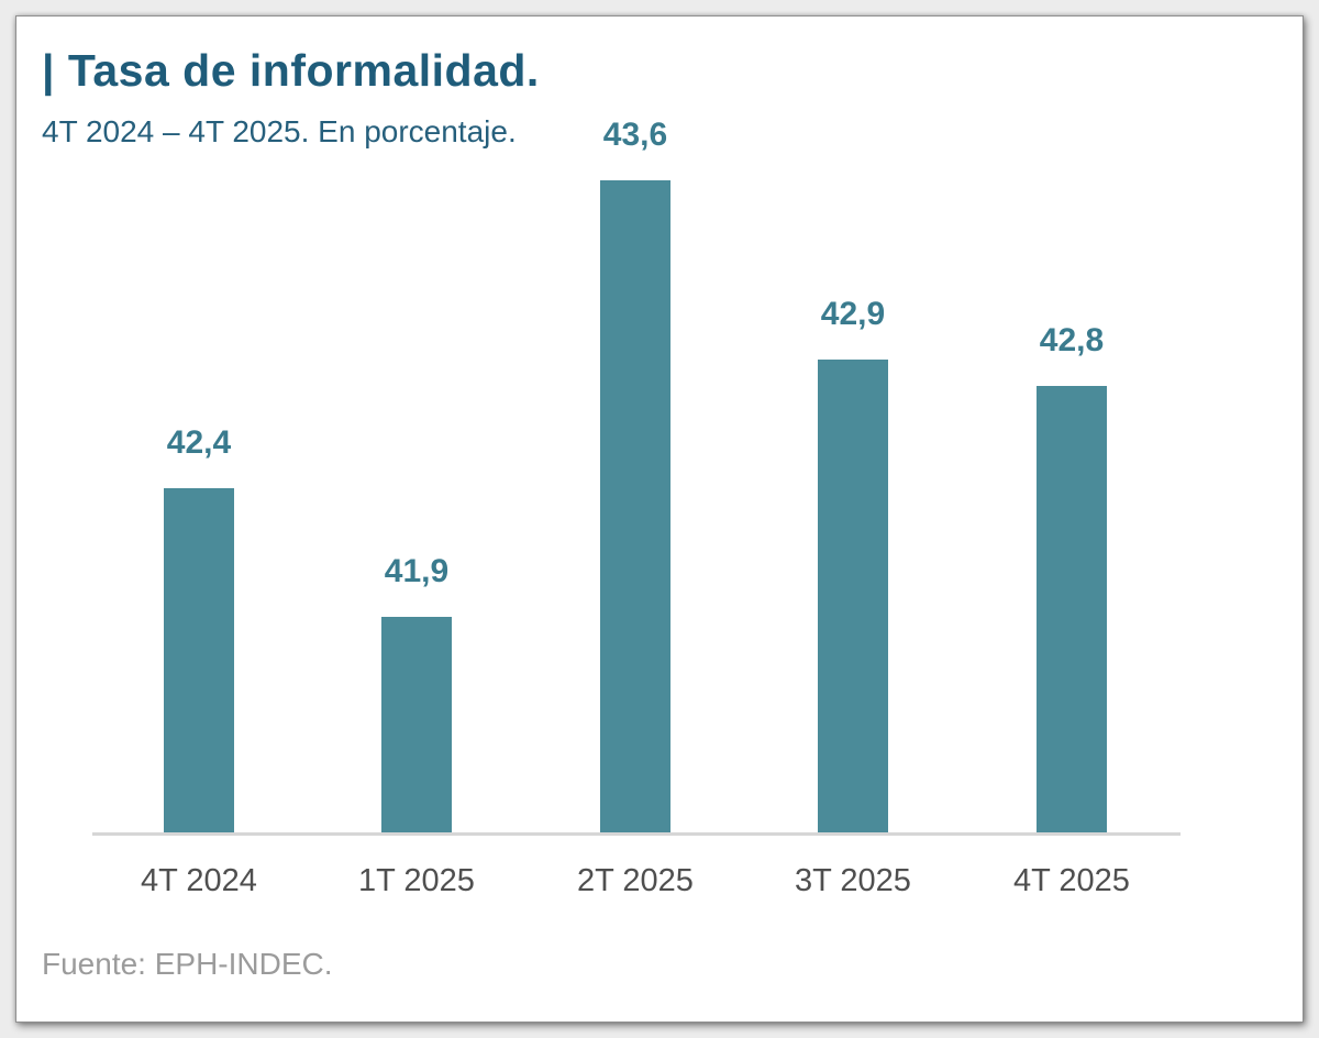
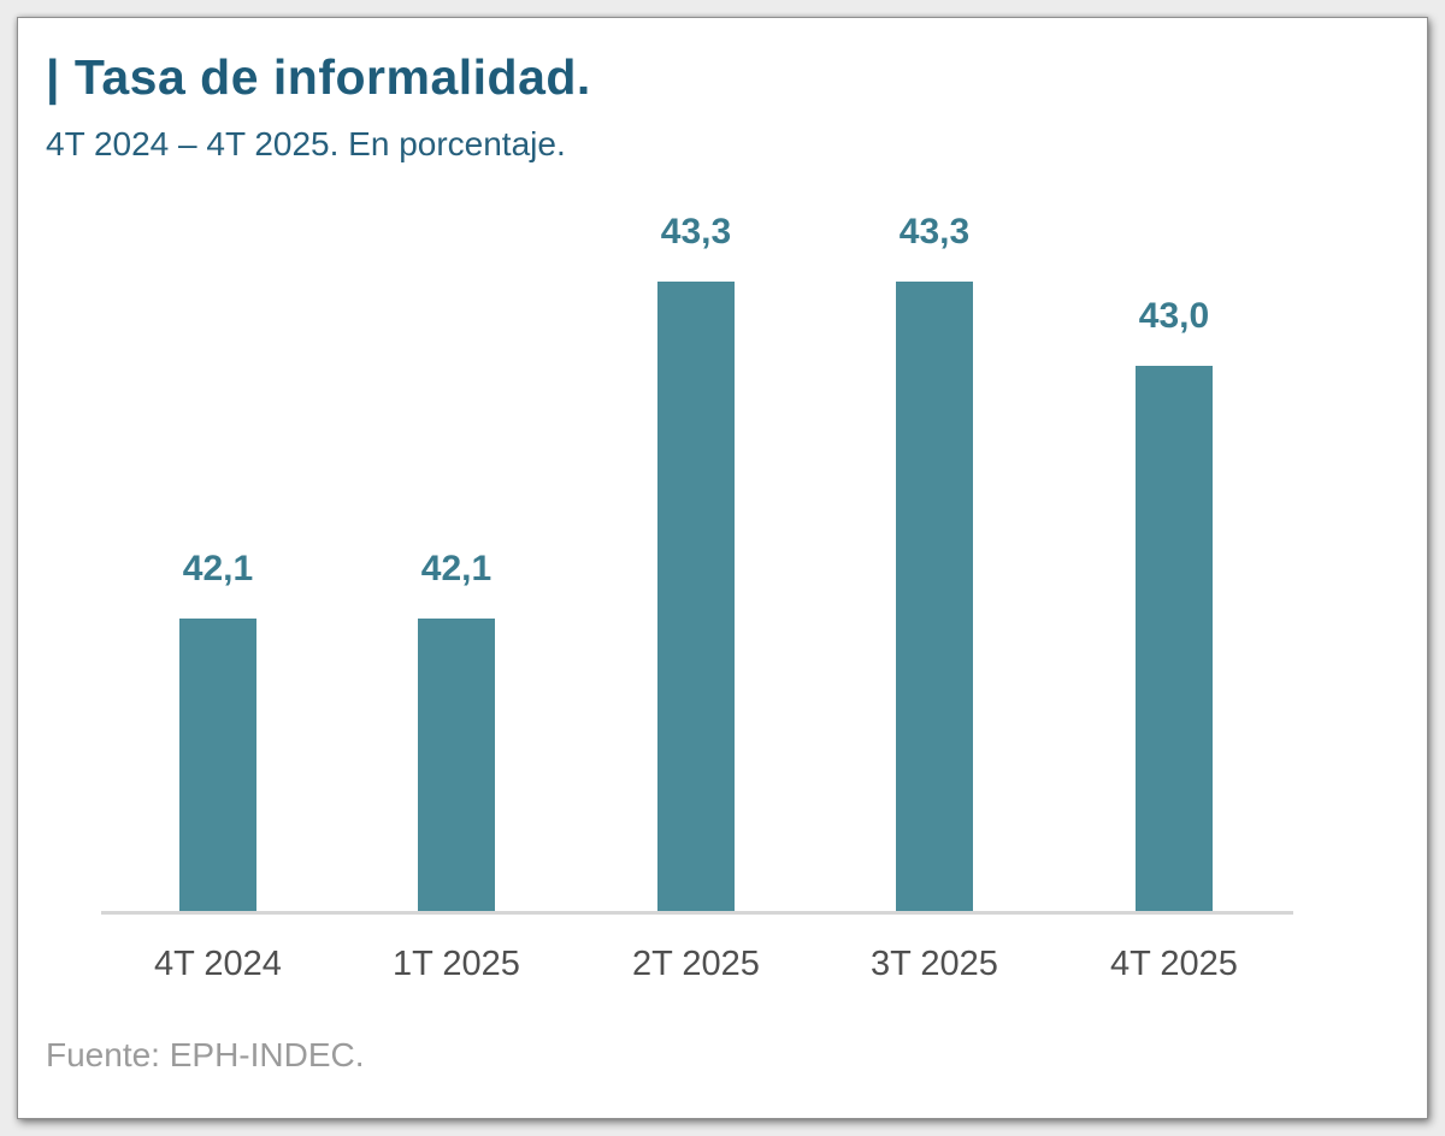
4T 2024: 42,4 -> 42,1
1T 2025: 41,9 -> 42,1
2T 2025: 43,6 -> 43,3
3T 2025: 42,9 -> 43,3
4T 2025: 42,8 -> 43,0
